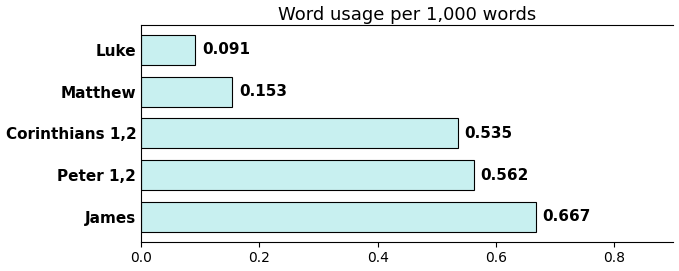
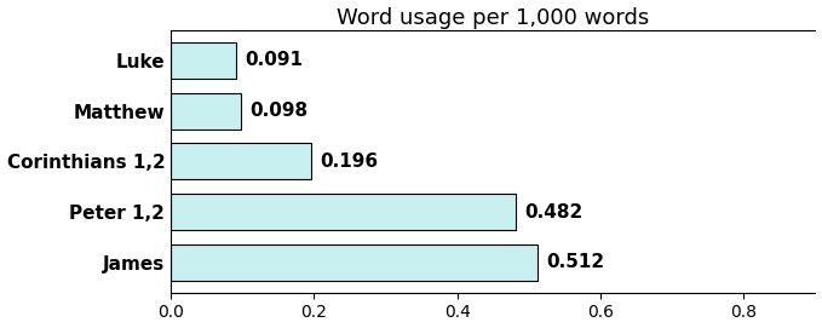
Matthew: 0.153 -> 0.098
Corinthians 1,2: 0.535 -> 0.196
Peter 1,2: 0.562 -> 0.482
James: 0.667 -> 0.512
